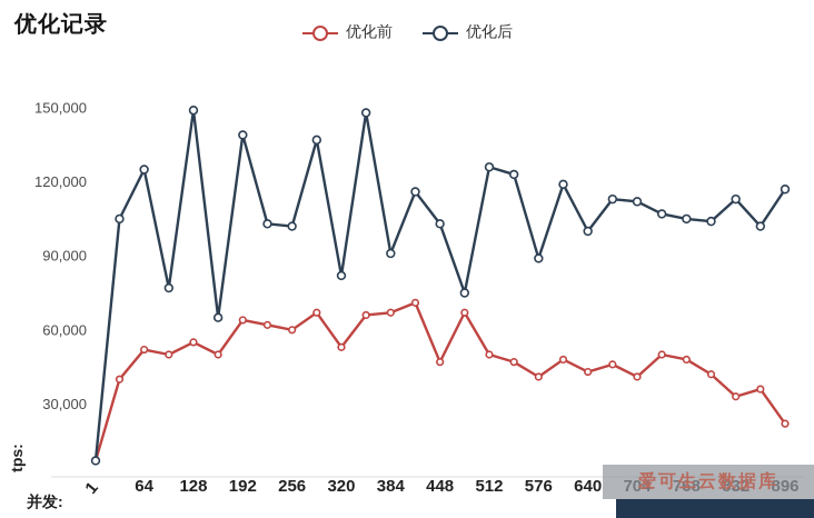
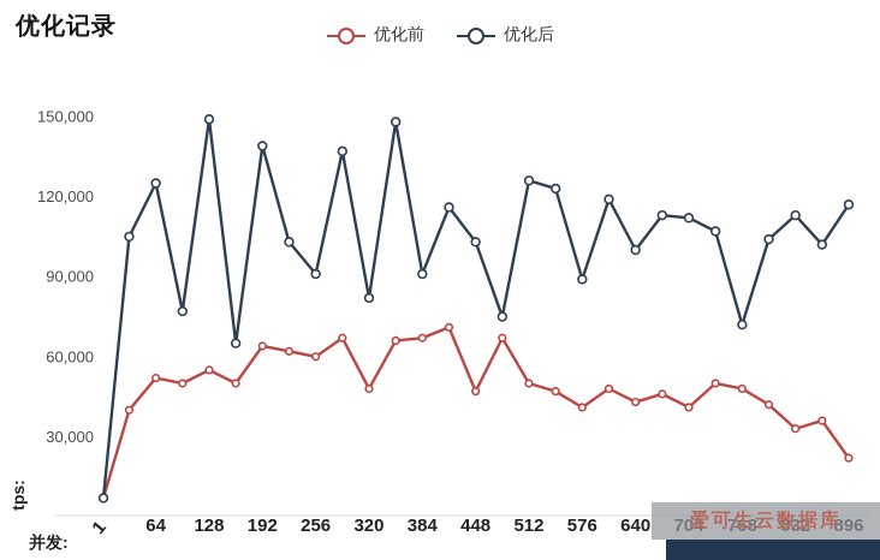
优化后/256: 102000 -> 91000
优化前/320: 53000 -> 48000
优化后/768: 105000 -> 72000
